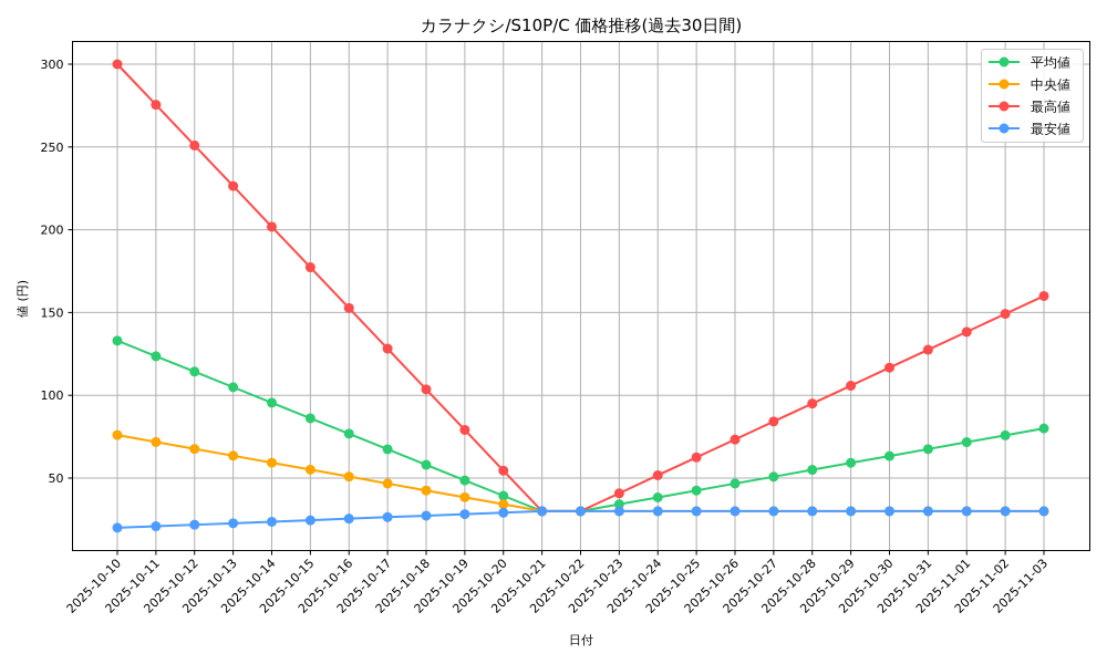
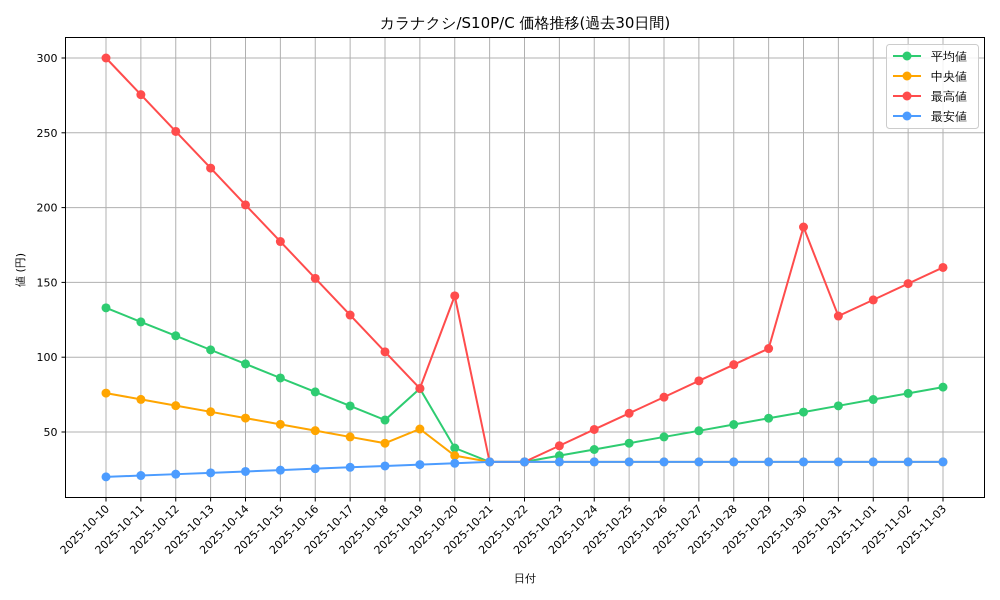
平均値/2025-10-19: 49 -> 79
中央値/2025-10-19: 38 -> 52
最高値/2025-10-20: 54 -> 141
最高値/2025-10-30: 117 -> 187
